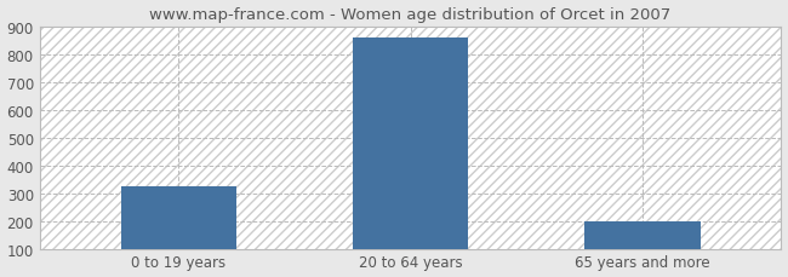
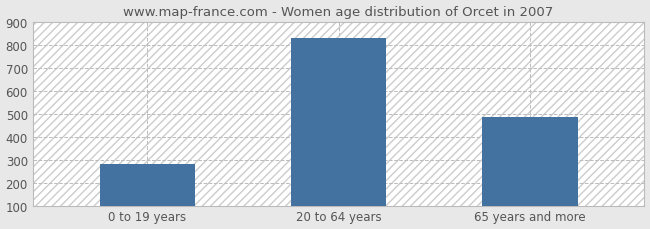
0 to 19 years: 325 -> 280
20 to 64 years: 860 -> 830
65 years and more: 200 -> 485
